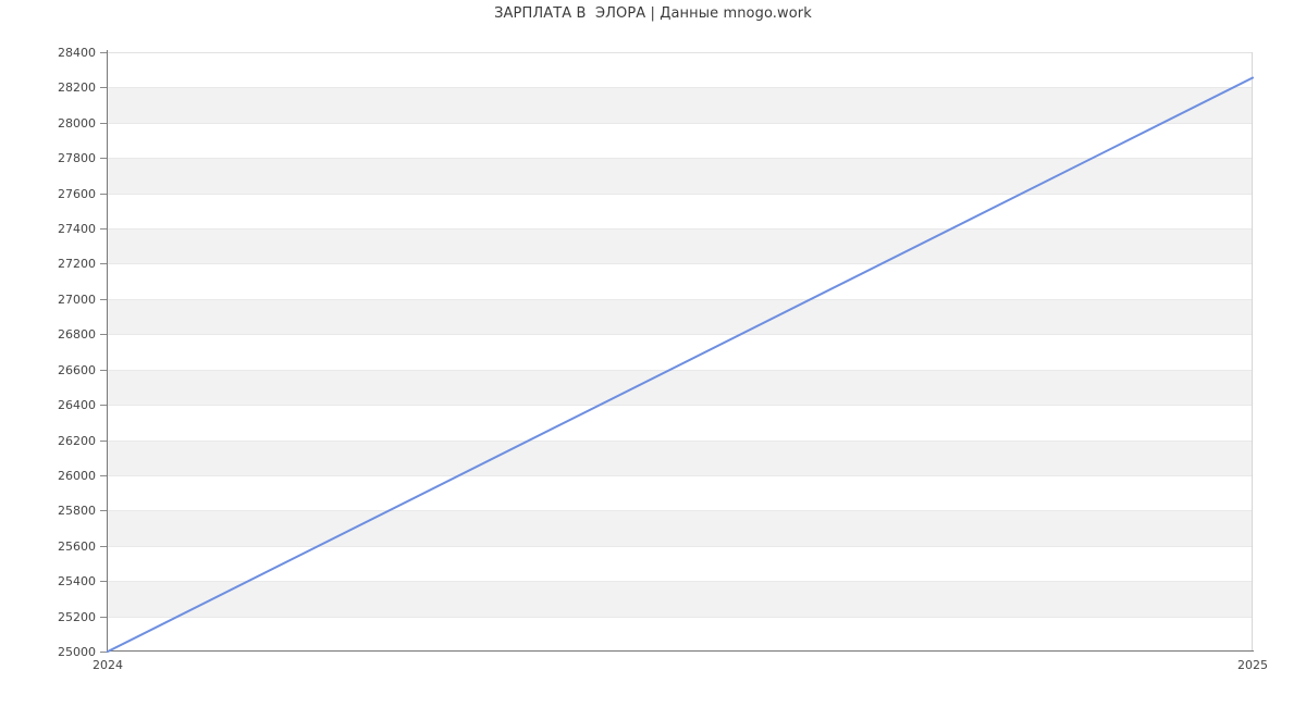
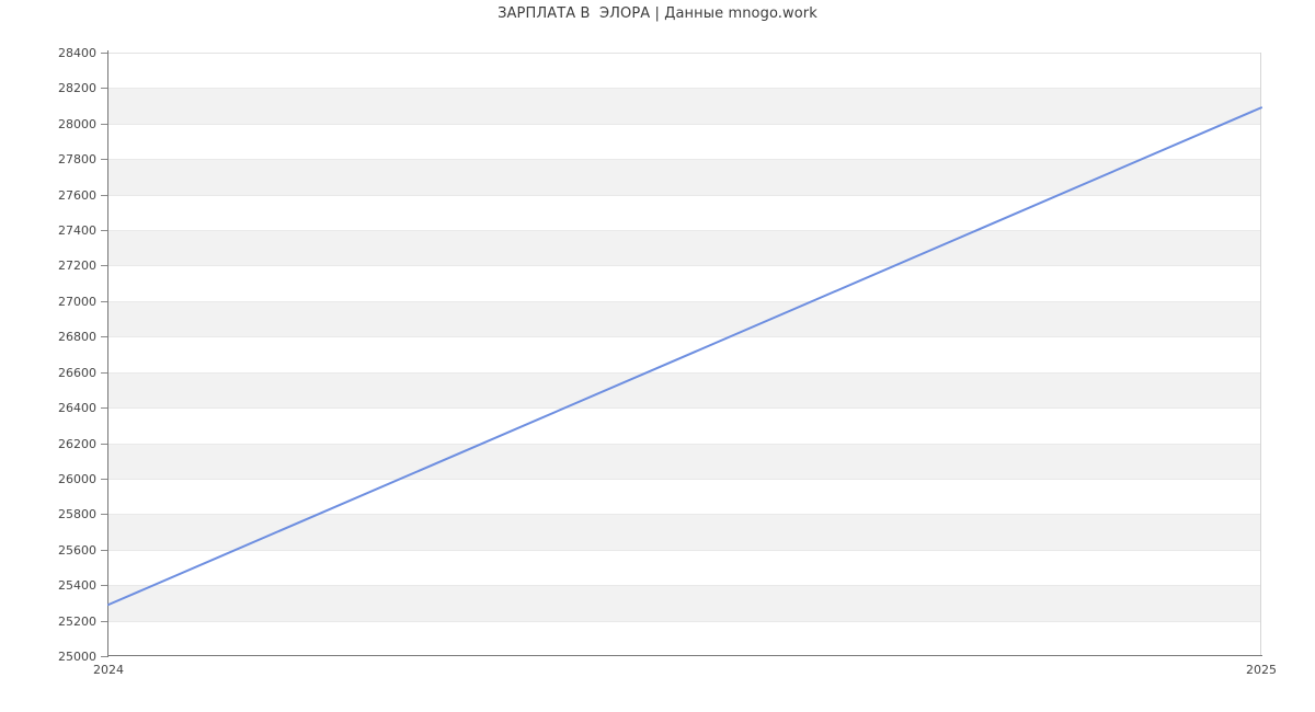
2024: 25000 -> 25290
2025: 28260 -> 28090
